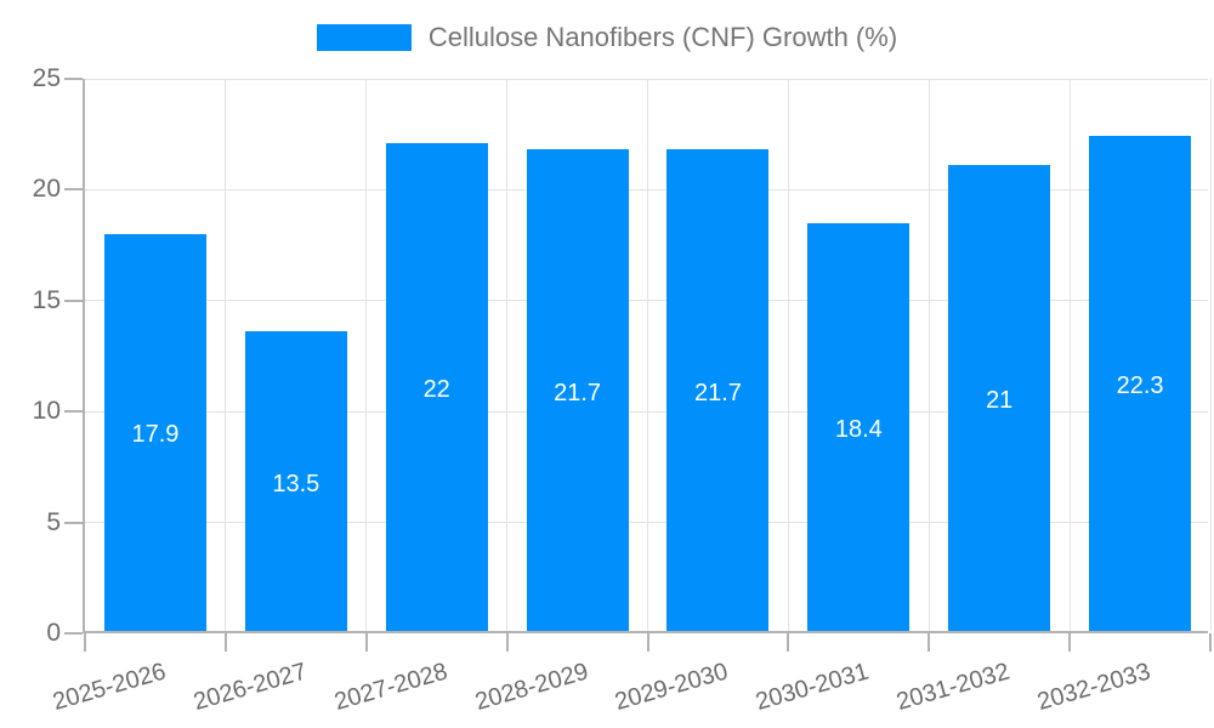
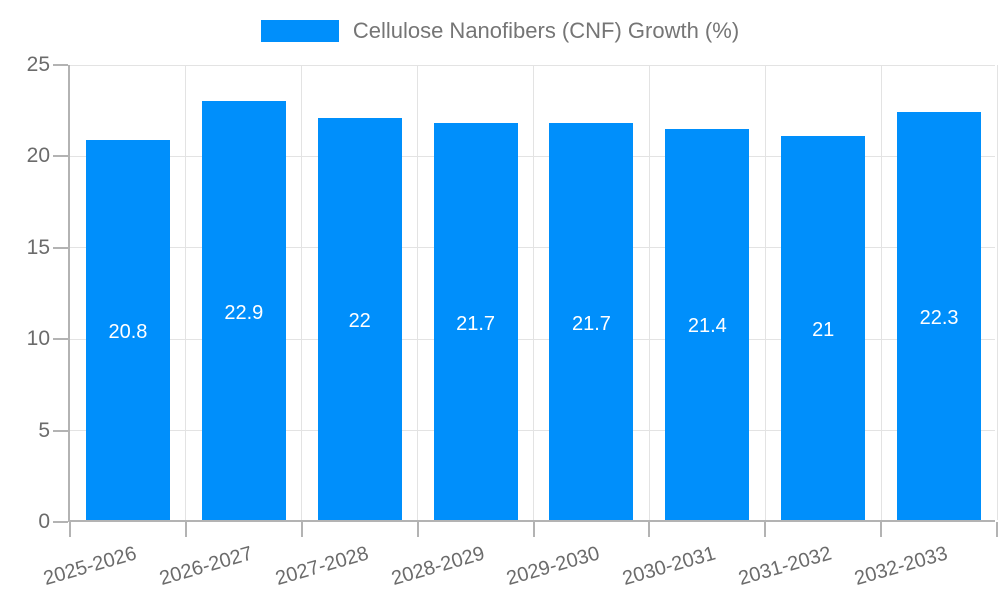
2025-2026: 17.9 -> 20.8
2026-2027: 13.5 -> 22.9
2030-2031: 18.4 -> 21.4
